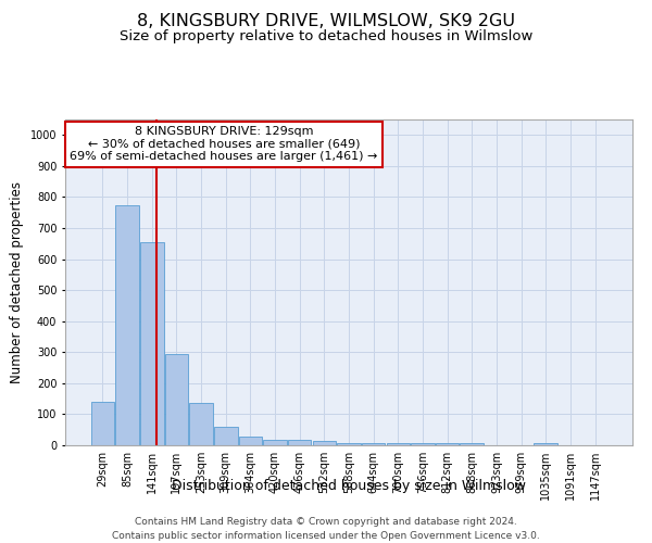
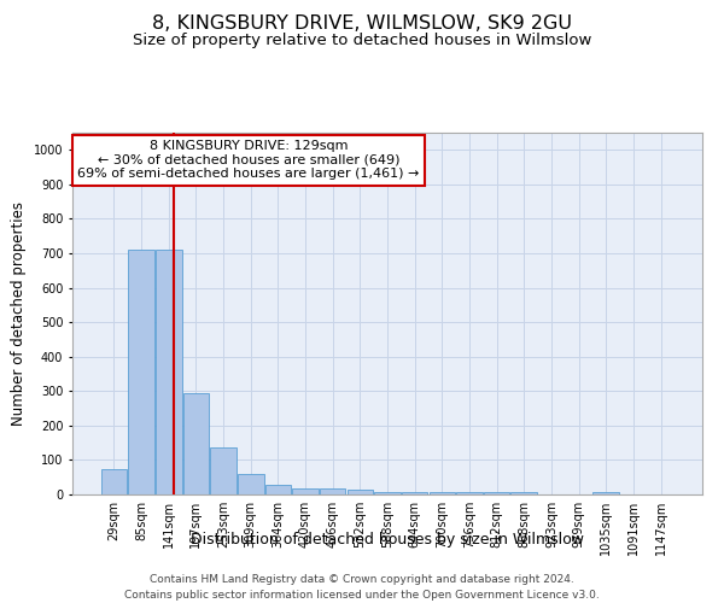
29sqm: 140 -> 75
85sqm: 775 -> 710
141sqm: 655 -> 710
